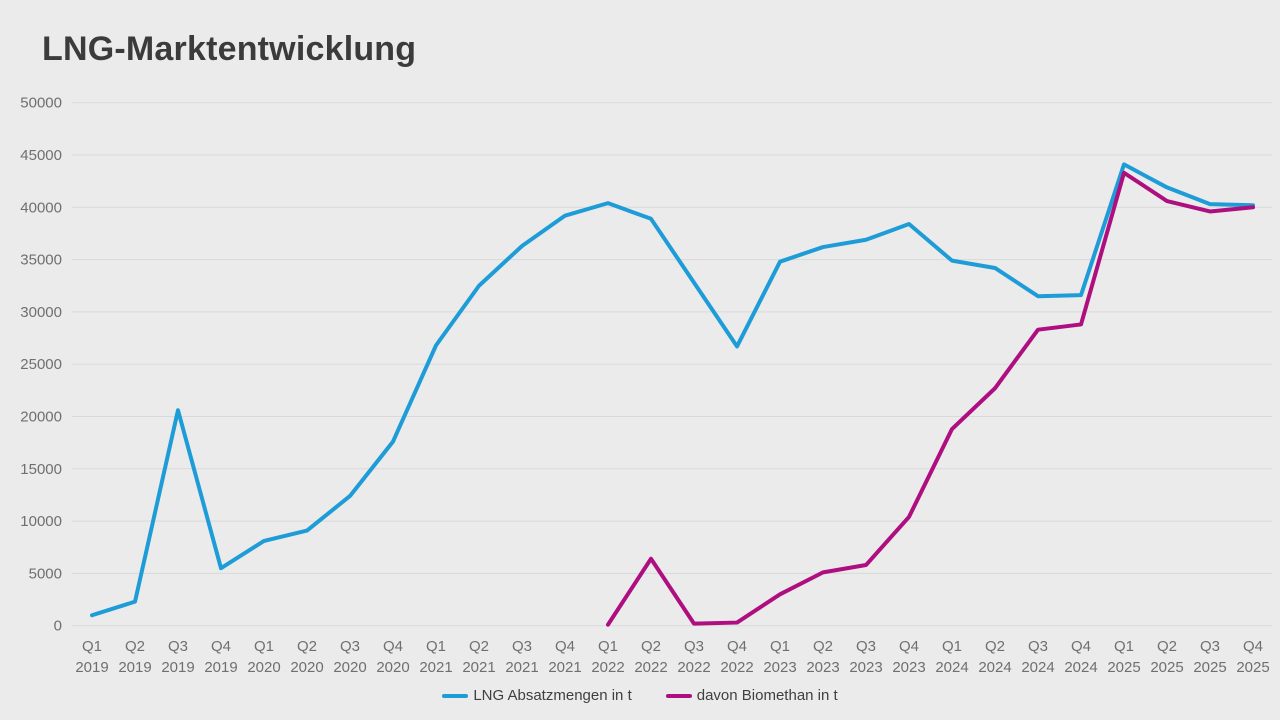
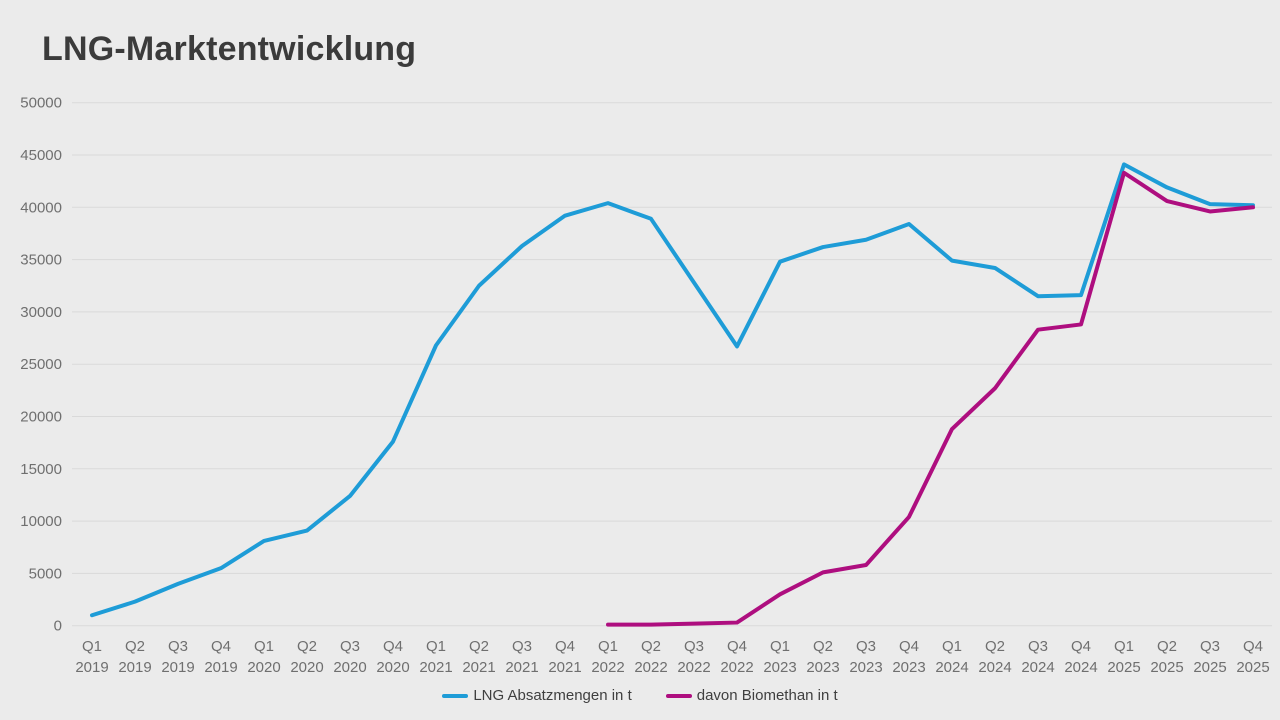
LNG Absatzmengen in t/Q3 2019: 20600 -> 4000
davon Biomethan in t/Q2 2022: 6400 -> 100
